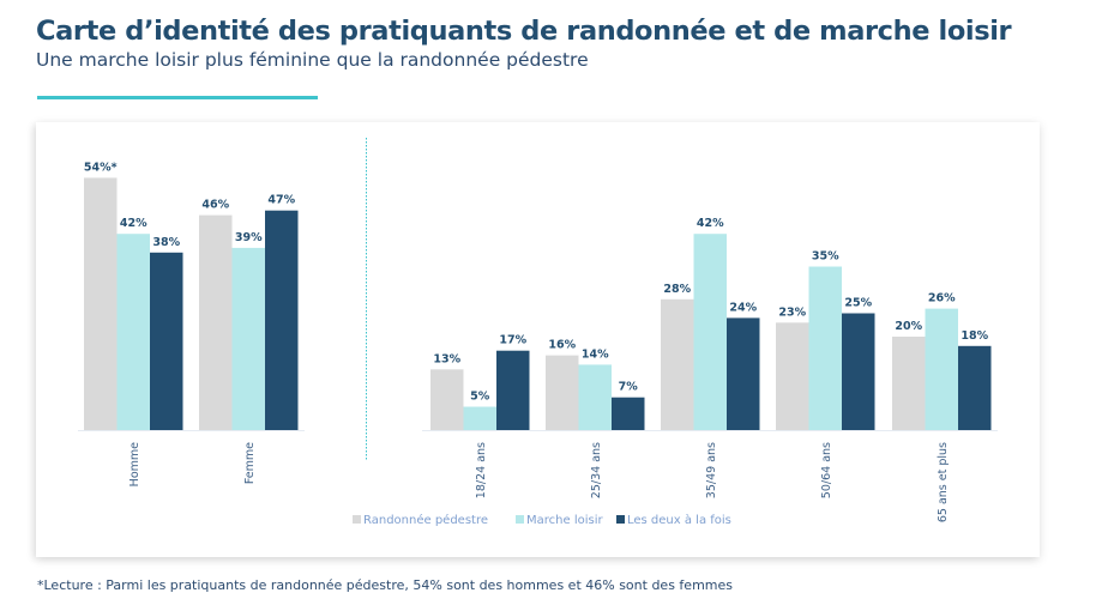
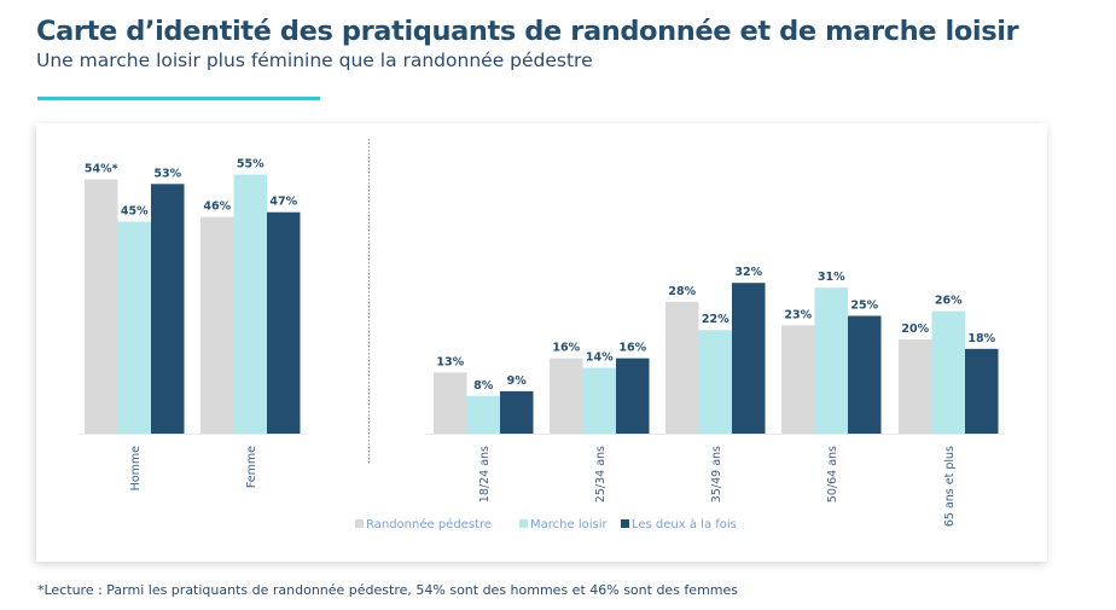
Marche loisir/Homme: 42% -> 45%
Les deux à la fois/Homme: 38% -> 53%
Marche loisir/Femme: 39% -> 55%
Marche loisir/18/24 ans: 5% -> 8%
Les deux à la fois/18/24 ans: 17% -> 9%
Les deux à la fois/25/34 ans: 7% -> 16%
Marche loisir/35/49 ans: 42% -> 22%
Les deux à la fois/35/49 ans: 24% -> 32%
Marche loisir/50/64 ans: 35% -> 31%
